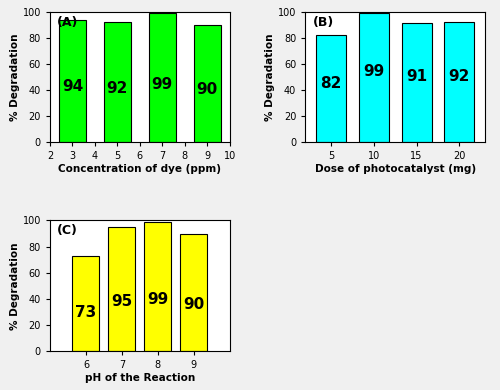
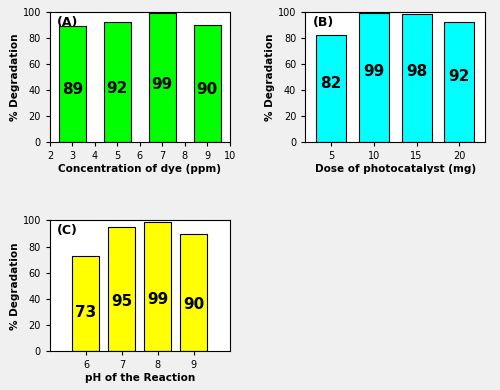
3: 94 -> 89
15: 91 -> 98
